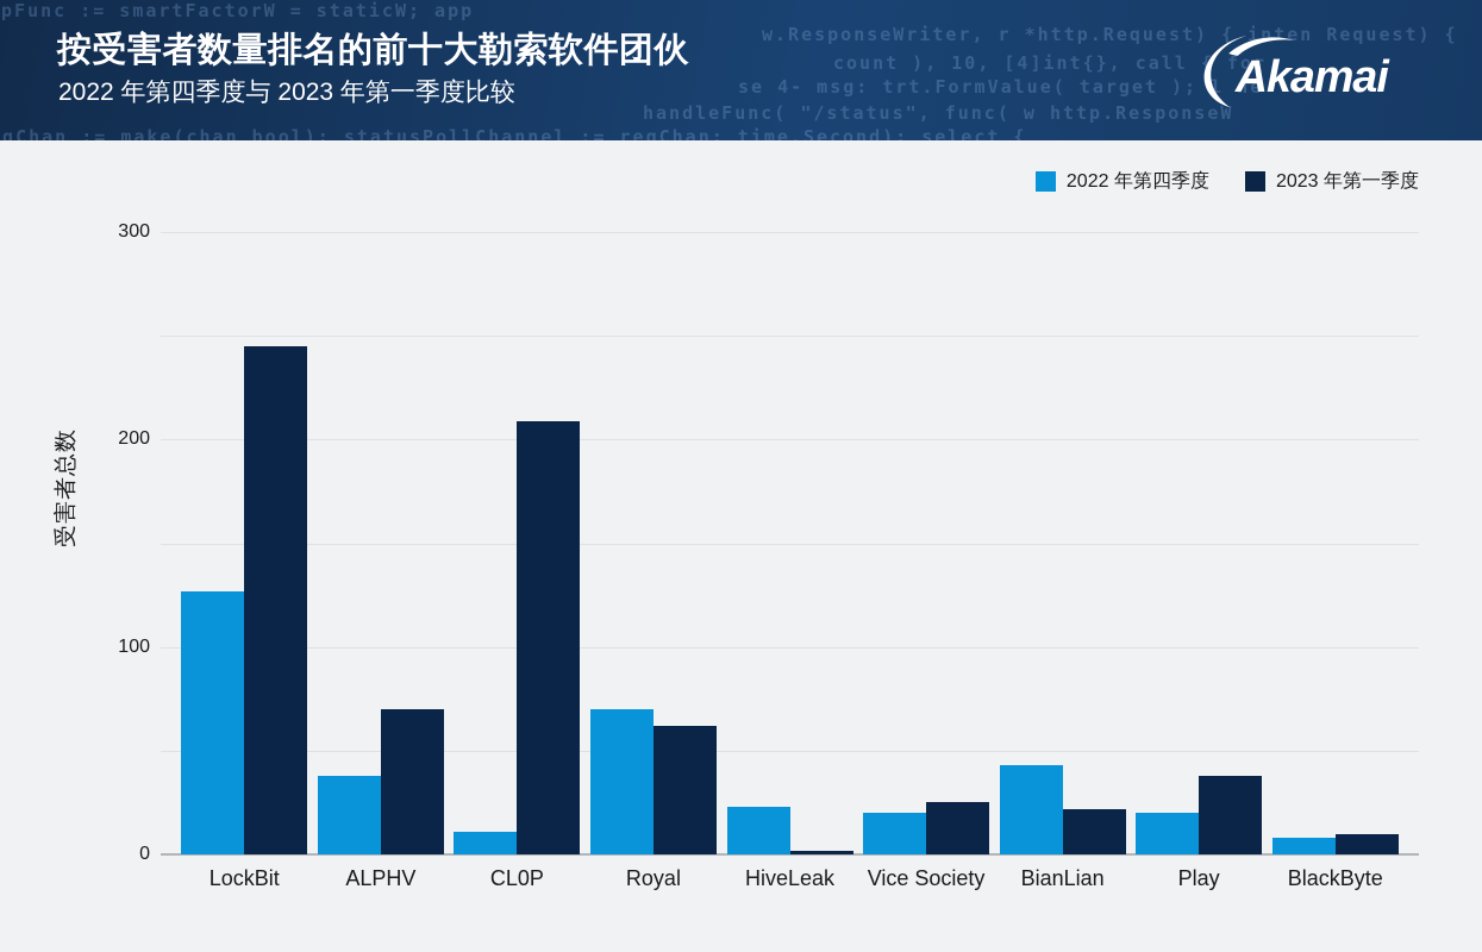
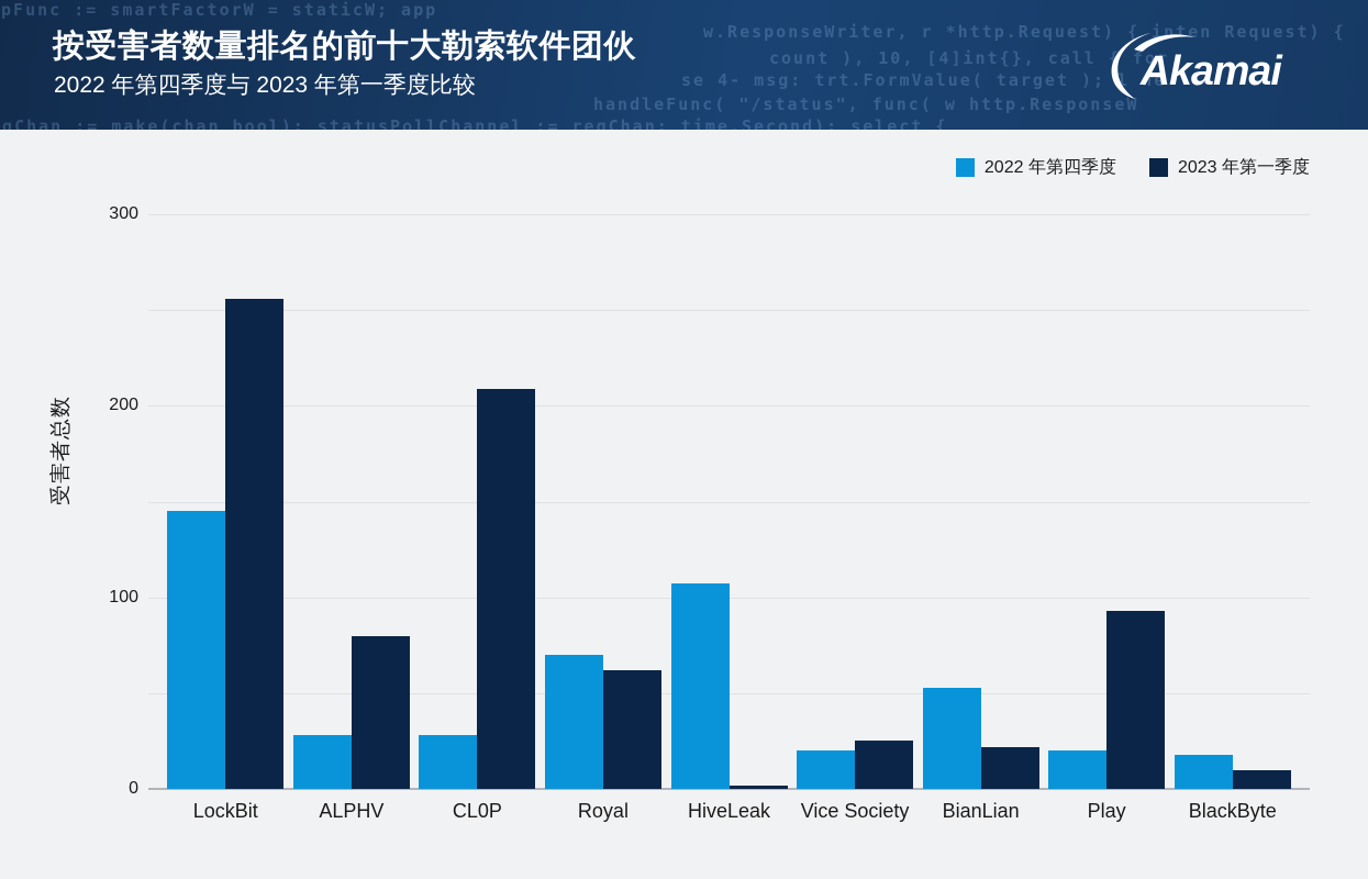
2022 年第四季度/LockBit: 127 -> 145
2023 年第一季度/LockBit: 245 -> 256
2022 年第四季度/ALPHV: 38 -> 28
2023 年第一季度/ALPHV: 70 -> 80
2022 年第四季度/CL0P: 11 -> 28
2022 年第四季度/HiveLeak: 23 -> 107
2022 年第四季度/BianLian: 43 -> 53
2023 年第一季度/Play: 38 -> 93
2022 年第四季度/BlackByte: 8 -> 18
